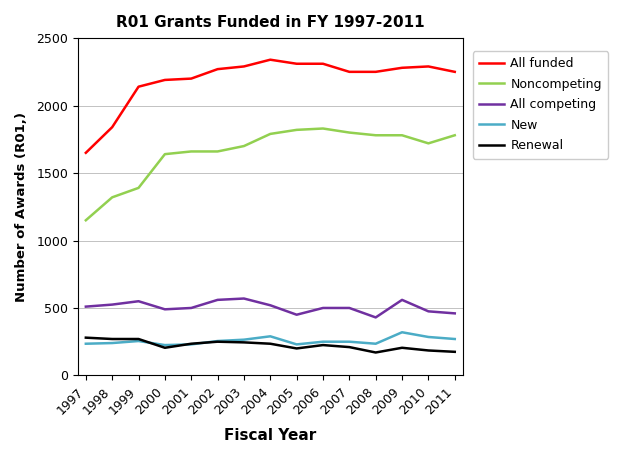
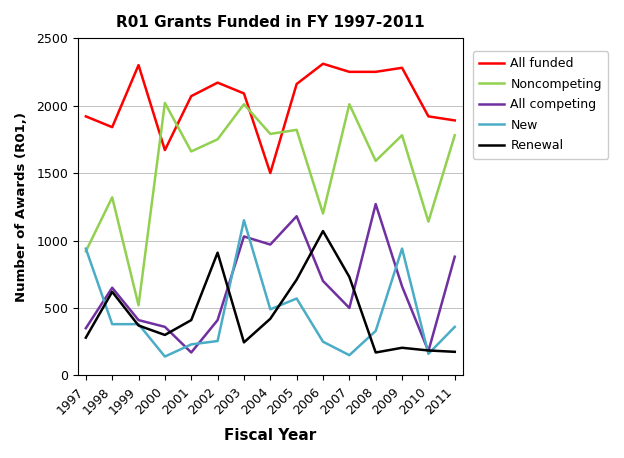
All funded/1997: 1650 -> 1920
Noncompeting/1997: 1150 -> 920
All competing/1997: 510 -> 350
New/1997: 240 -> 940
All competing/1998: 520 -> 650
New/1998: 240 -> 380
Renewal/1998: 270 -> 620
All funded/1999: 2140 -> 2300
Noncompeting/1999: 1390 -> 520
All competing/1999: 550 -> 410
New/1999: 260 -> 380
Renewal/1999: 270 -> 370
All funded/2000: 2190 -> 1670
Noncompeting/2000: 1640 -> 2020
All competing/2000: 490 -> 360
New/2000: 220 -> 140
Renewal/2000: 200 -> 300
All funded/2001: 2200 -> 2070
All competing/2001: 500 -> 170
Renewal/2001: 240 -> 410
All funded/2002: 2270 -> 2170
Noncompeting/2002: 1660 -> 1750
All competing/2002: 560 -> 410
Renewal/2002: 250 -> 910
All funded/2003: 2290 -> 2090
Noncompeting/2003: 1700 -> 2010
All competing/2003: 570 -> 1030
New/2003: 260 -> 1150
All funded/2004: 2340 -> 1500
All competing/2004: 520 -> 970
New/2004: 290 -> 490
Renewal/2004: 240 -> 420
All funded/2005: 2310 -> 2160
All competing/2005: 450 -> 1180
New/2005: 230 -> 570
Renewal/2005: 200 -> 710
Noncompeting/2006: 1830 -> 1200
All competing/2006: 500 -> 700
Renewal/2006: 220 -> 1070
Noncompeting/2007: 1800 -> 2010
New/2007: 250 -> 150
Renewal/2007: 210 -> 730
Noncompeting/2008: 1780 -> 1590
All competing/2008: 430 -> 1270
New/2008: 240 -> 330
All competing/2009: 560 -> 660
New/2009: 320 -> 940
All funded/2010: 2290 -> 1920
Noncompeting/2010: 1720 -> 1140
All competing/2010: 480 -> 180
New/2010: 280 -> 160
All funded/2011: 2250 -> 1890
All competing/2011: 460 -> 880
New/2011: 270 -> 360
